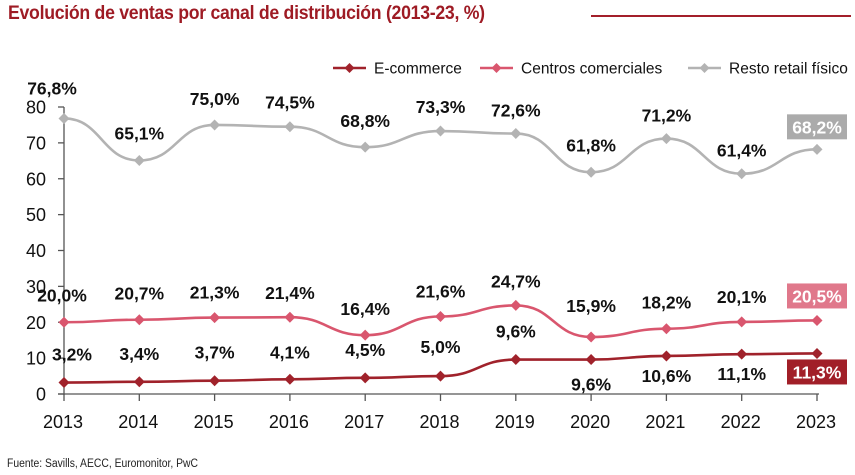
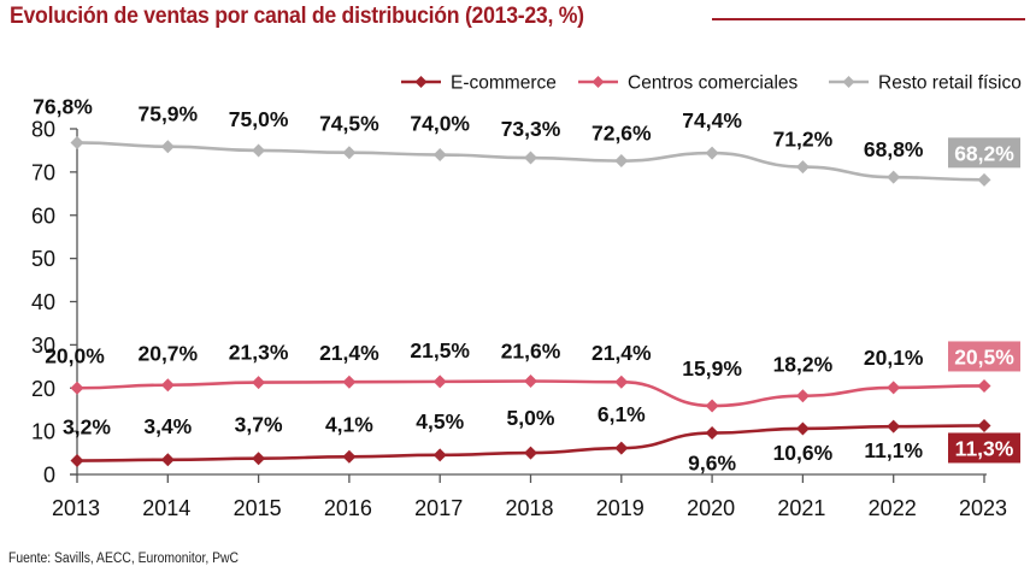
Resto retail físico/2014: 65,1% -> 75,9%
Centros comerciales/2017: 16,4% -> 21,5%
Resto retail físico/2017: 68,8% -> 74,0%
E-commerce/2019: 9,6% -> 6,1%
Centros comerciales/2019: 24,7% -> 21,4%
Resto retail físico/2020: 61,8% -> 74,4%
Resto retail físico/2022: 61,4% -> 68,8%
